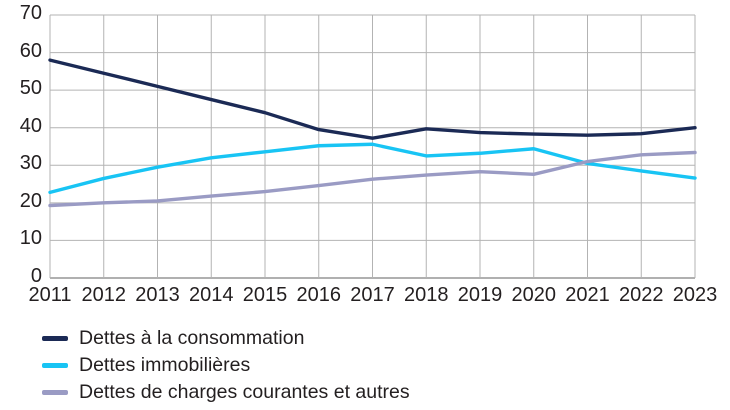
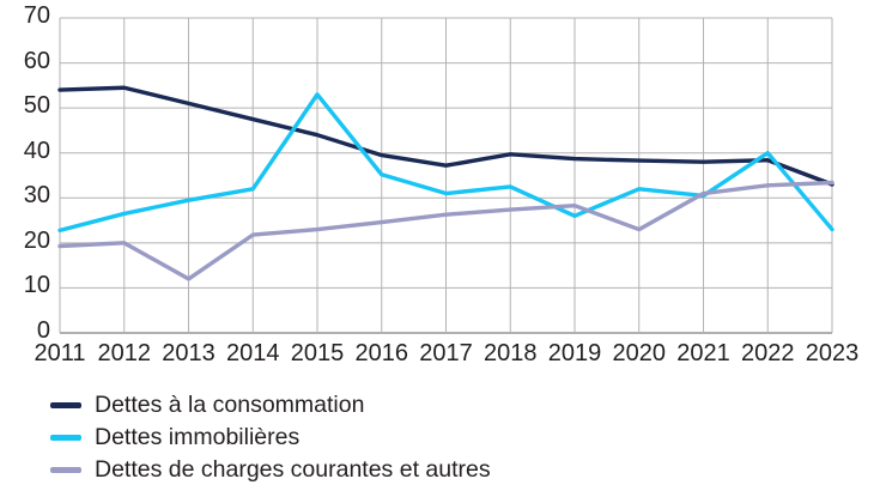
Dettes à la consommation/2011: 58 -> 54
Dettes de charges courantes et autres/2013: 20 -> 12
Dettes immobilières/2015: 34 -> 53
Dettes immobilières/2017: 36 -> 31
Dettes immobilières/2019: 33 -> 26
Dettes immobilières/2020: 34 -> 32
Dettes de charges courantes et autres/2020: 28 -> 23
Dettes immobilières/2022: 28 -> 40
Dettes à la consommation/2023: 40 -> 33
Dettes immobilières/2023: 27 -> 23
